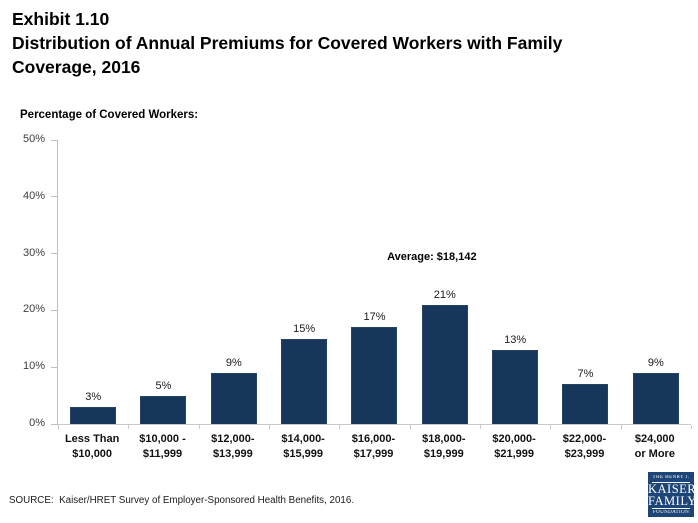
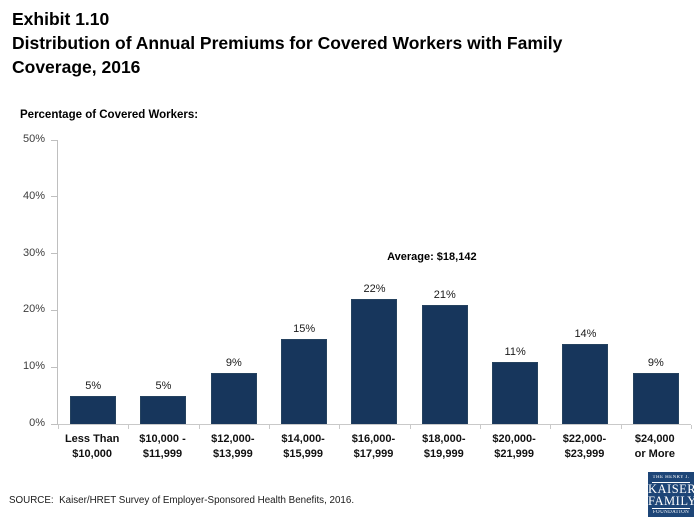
Less Than $10,000: 3% -> 5%
$16,000- $17,999: 17% -> 22%
$20,000- $21,999: 13% -> 11%
$22,000- $23,999: 7% -> 14%
